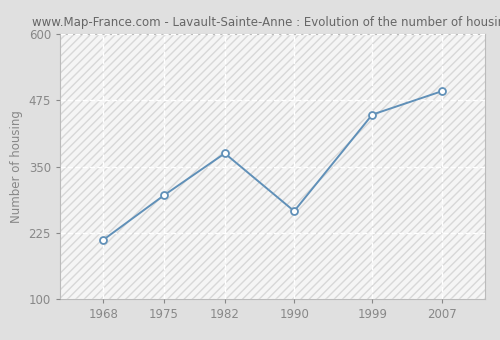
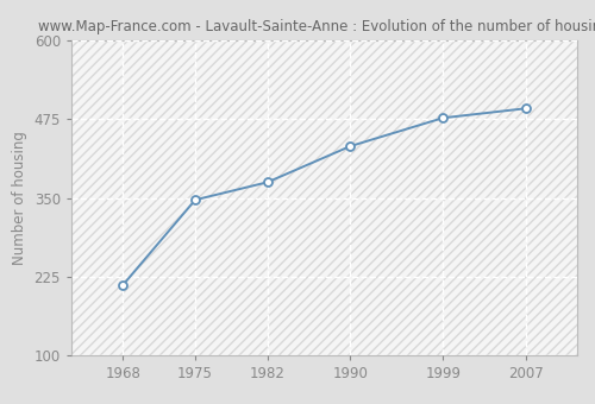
1975: 296 -> 347
1990: 266 -> 432
1999: 448 -> 477
